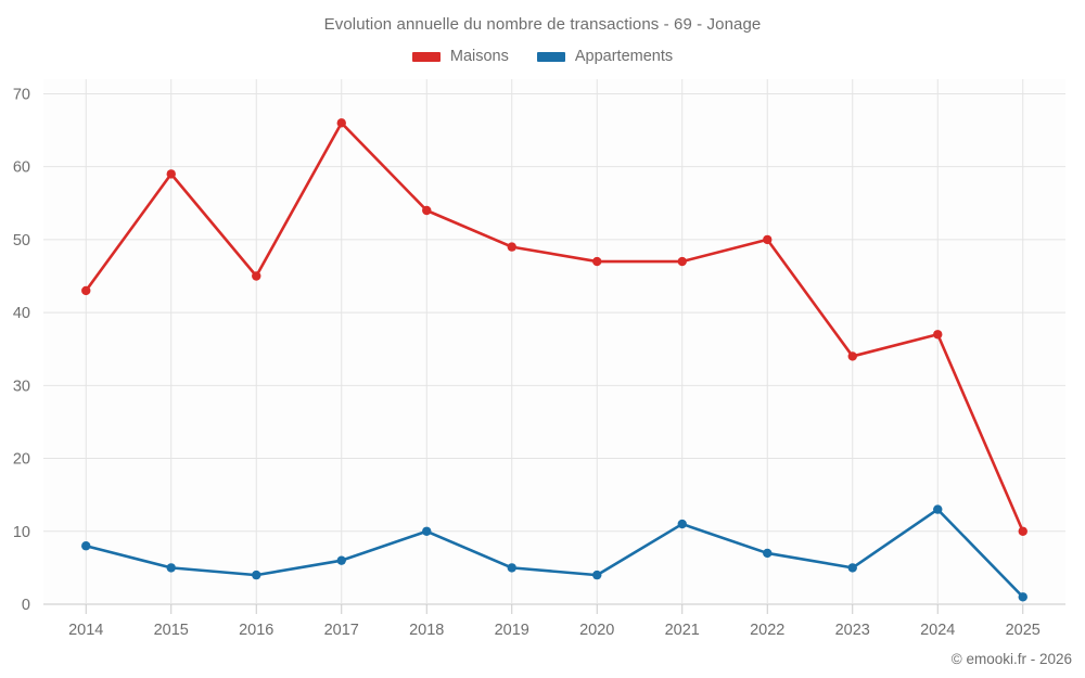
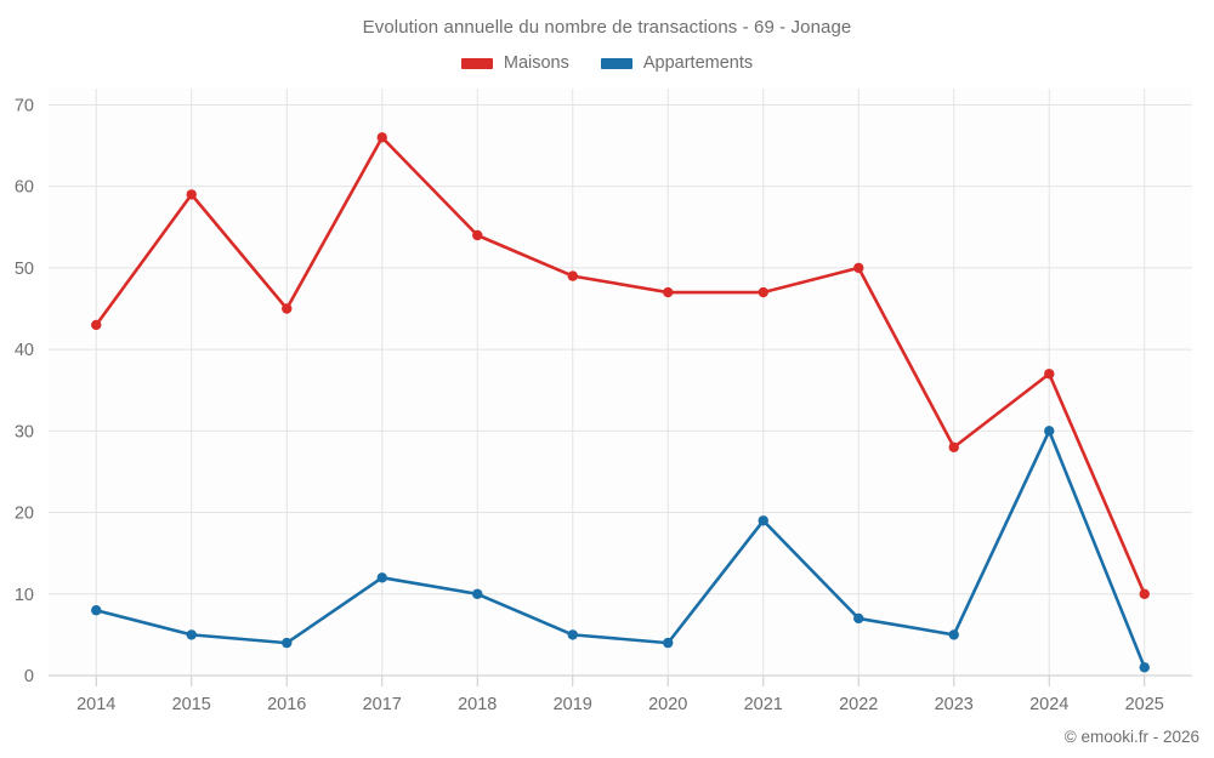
Appartements/2017: 6 -> 12
Appartements/2021: 11 -> 19
Maisons/2023: 34 -> 28
Appartements/2024: 13 -> 30
